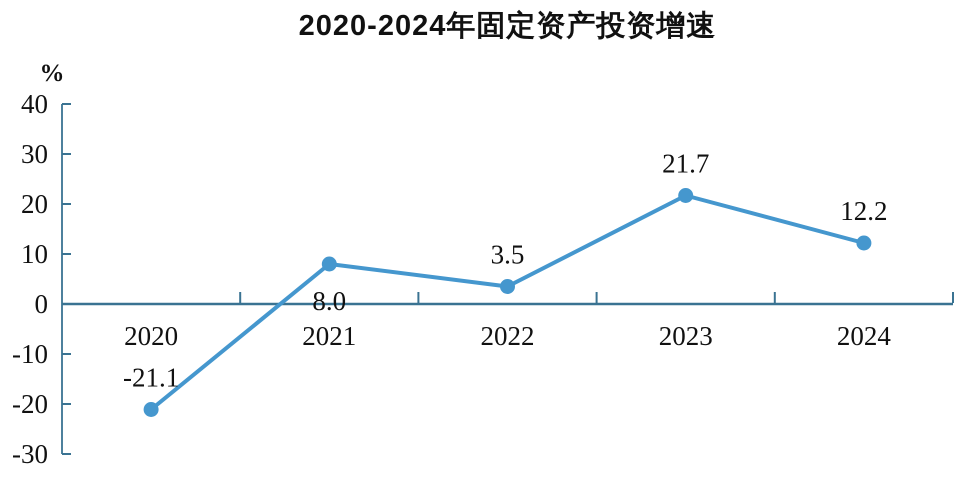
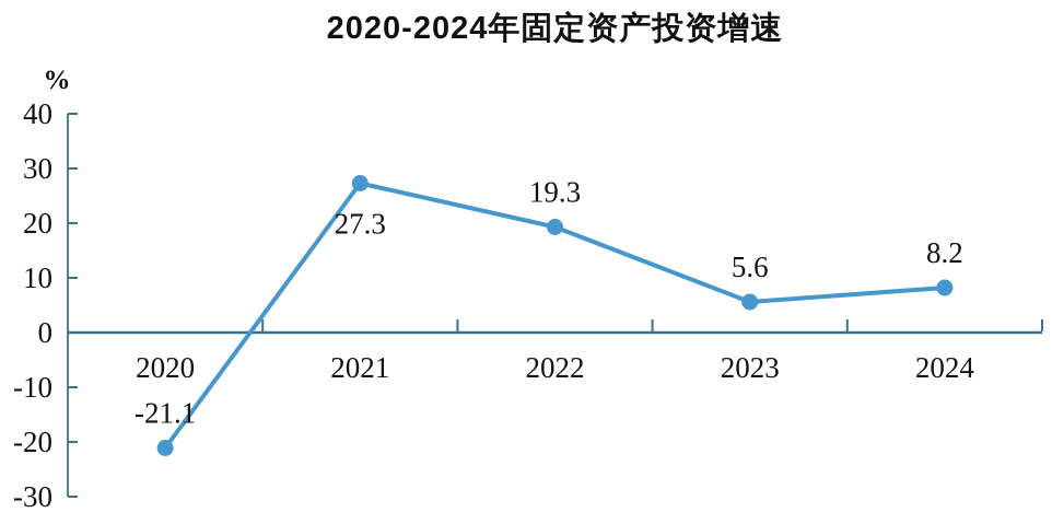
2021: 8.0 -> 27.3
2022: 3.5 -> 19.3
2023: 21.7 -> 5.6
2024: 12.2 -> 8.2
